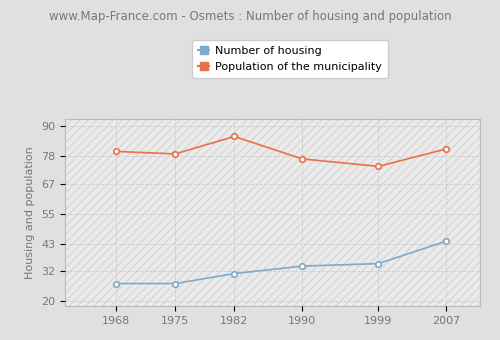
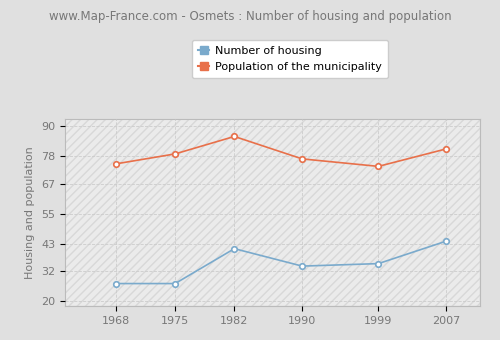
Population of the municipality/1968: 80 -> 75
Number of housing/1982: 31 -> 41
